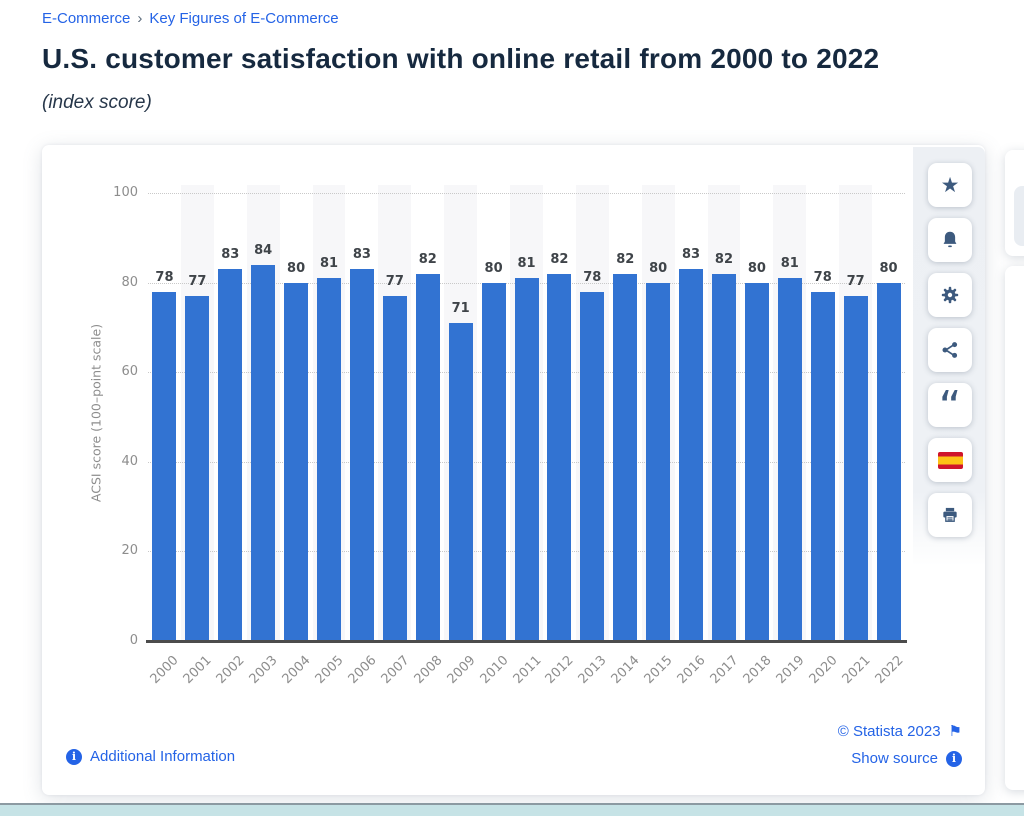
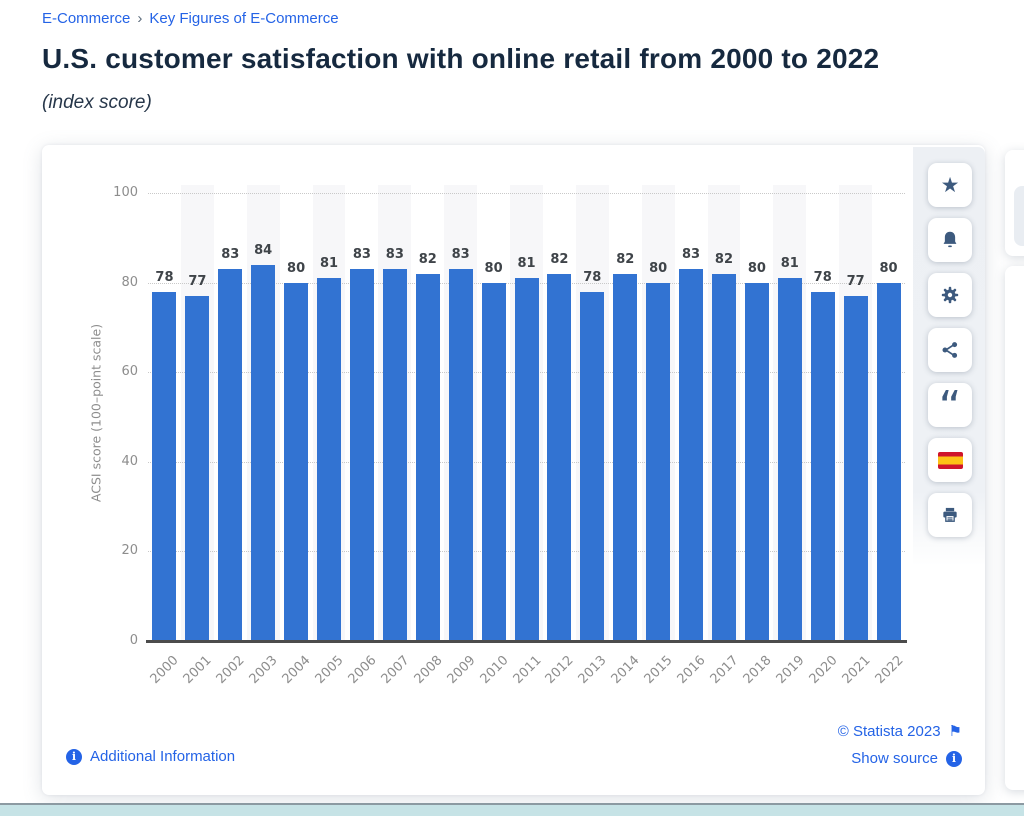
2007: 77 -> 83
2009: 71 -> 83
